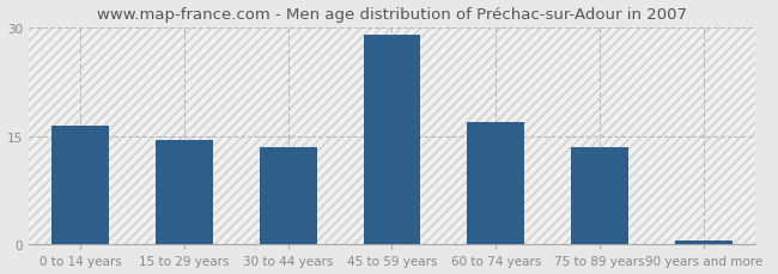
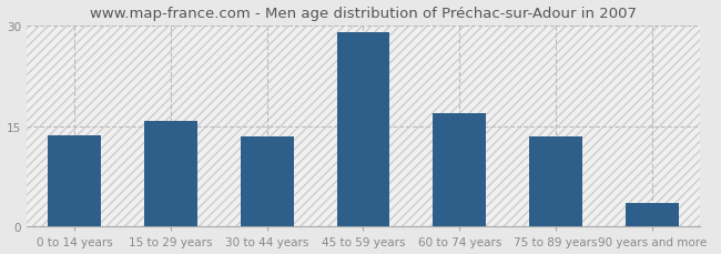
0 to 14 years: 16.5 -> 13.6
15 to 29 years: 14.5 -> 15.8
90 years and more: 0.5 -> 3.6
